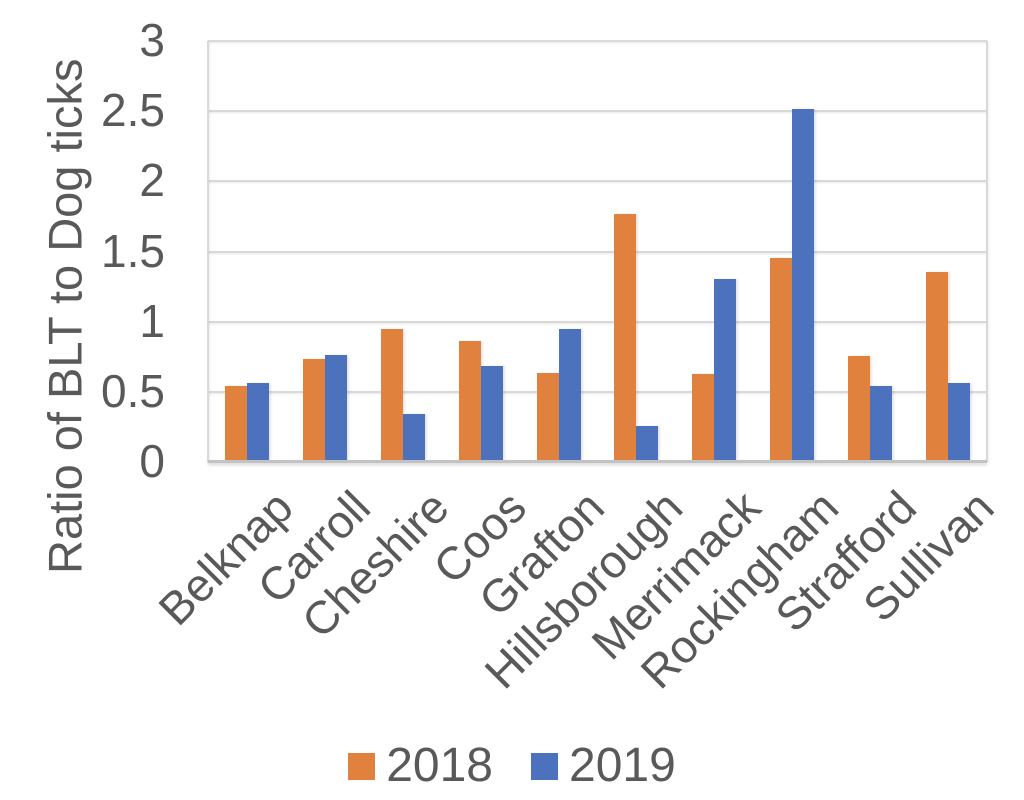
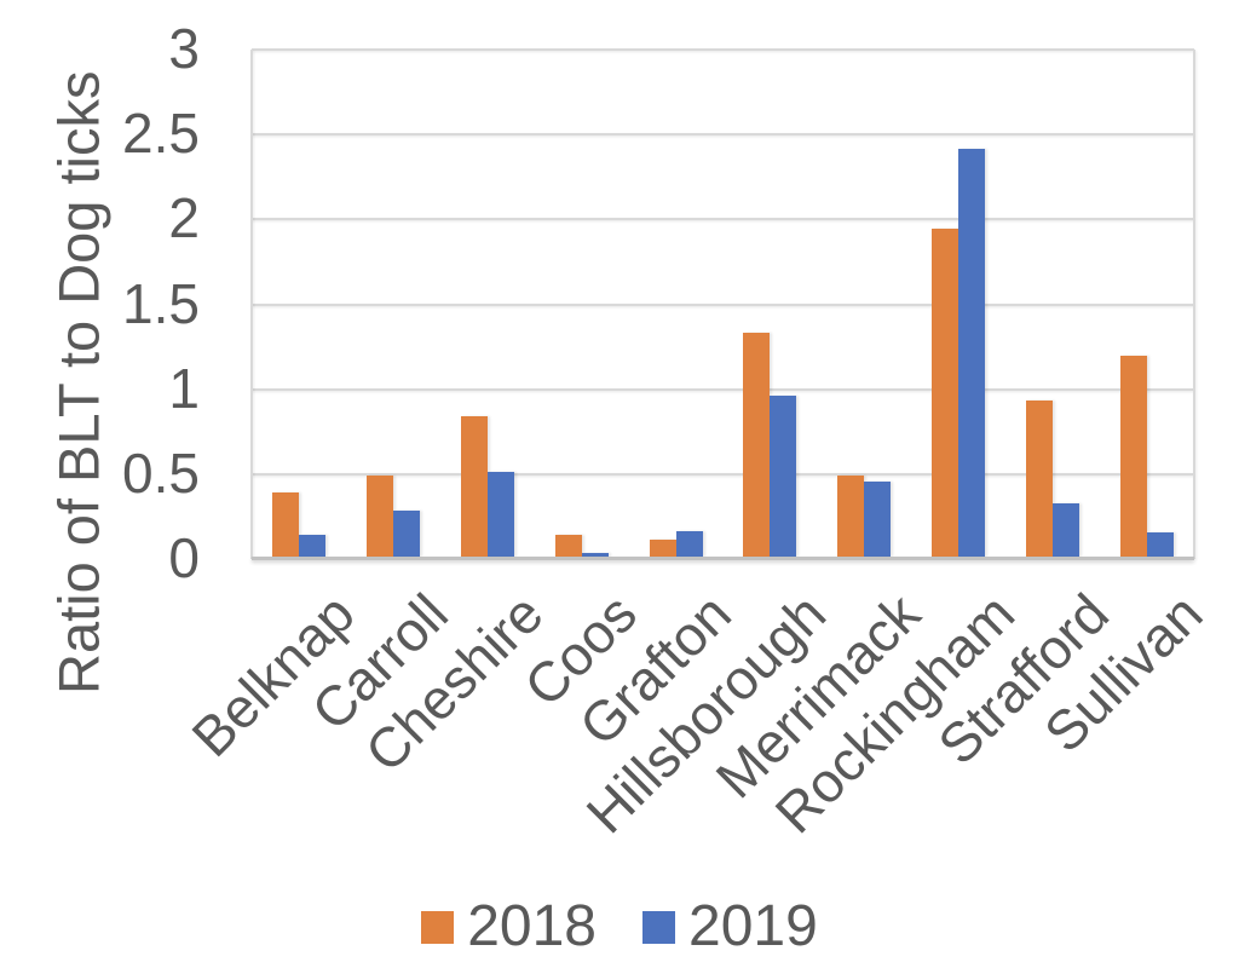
2018/Belknap: 0.53 -> 0.38
2019/Belknap: 0.55 -> 0.13
2018/Carroll: 0.72 -> 0.48
2019/Carroll: 0.75 -> 0.27
2018/Cheshire: 0.93 -> 0.83
2019/Cheshire: 0.33 -> 0.50
2018/Coos: 0.85 -> 0.13
2019/Coos: 0.67 -> 0.02
2018/Grafton: 0.62 -> 0.10
2019/Grafton: 0.93 -> 0.15
2018/Hillsborough: 1.75 -> 1.32
2019/Hillsborough: 0.24 -> 0.95
2018/Merrimack: 0.61 -> 0.48
2019/Merrimack: 1.29 -> 0.44
2018/Rockingham: 1.44 -> 1.93
2019/Rockingham: 2.50 -> 2.40
2018/Strafford: 0.74 -> 0.92
2019/Strafford: 0.53 -> 0.31
2018/Sullivan: 1.34 -> 1.18
2019/Sullivan: 0.55 -> 0.14
